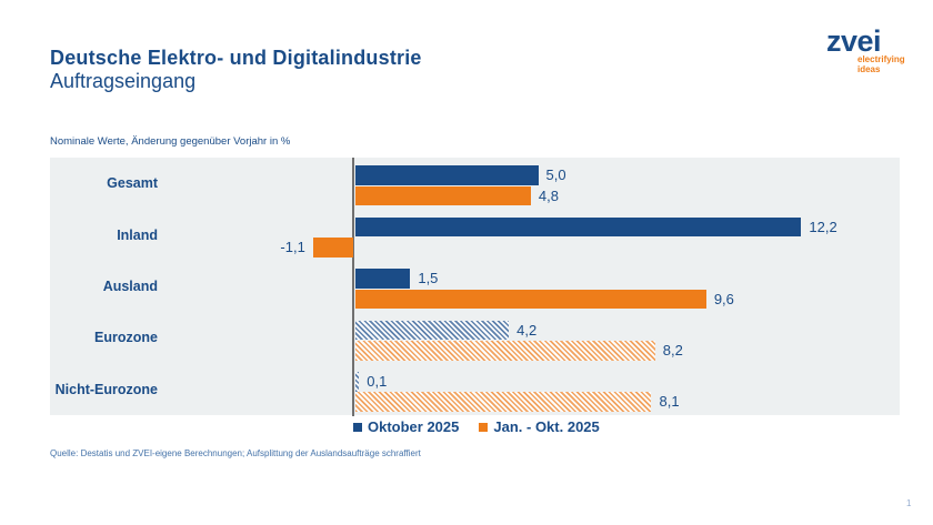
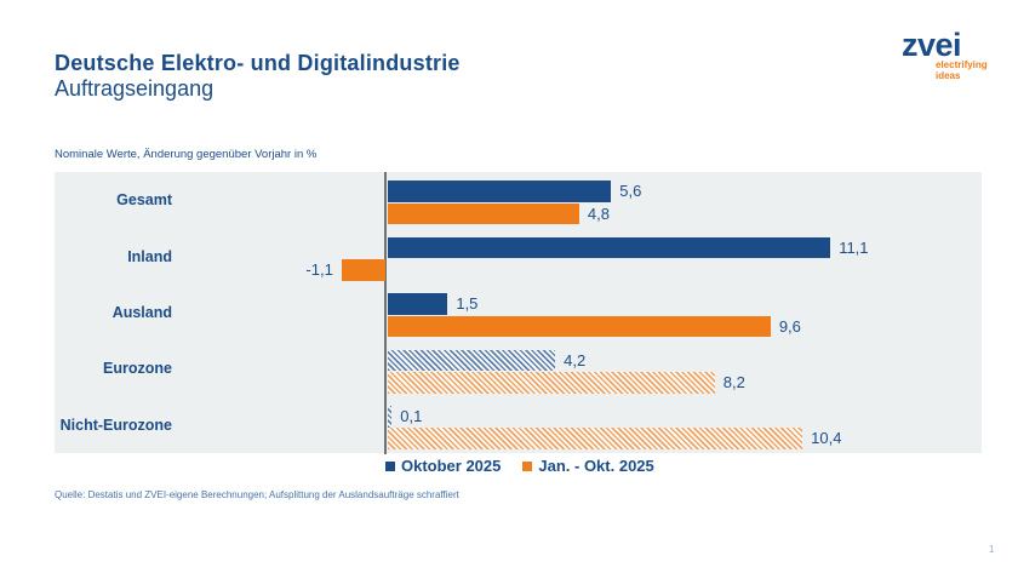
Oktober 2025/Gesamt: 5,0 -> 5,6
Oktober 2025/Inland: 12,2 -> 11,1
Jan. - Okt. 2025/Nicht-Eurozone: 8,1 -> 10,4
